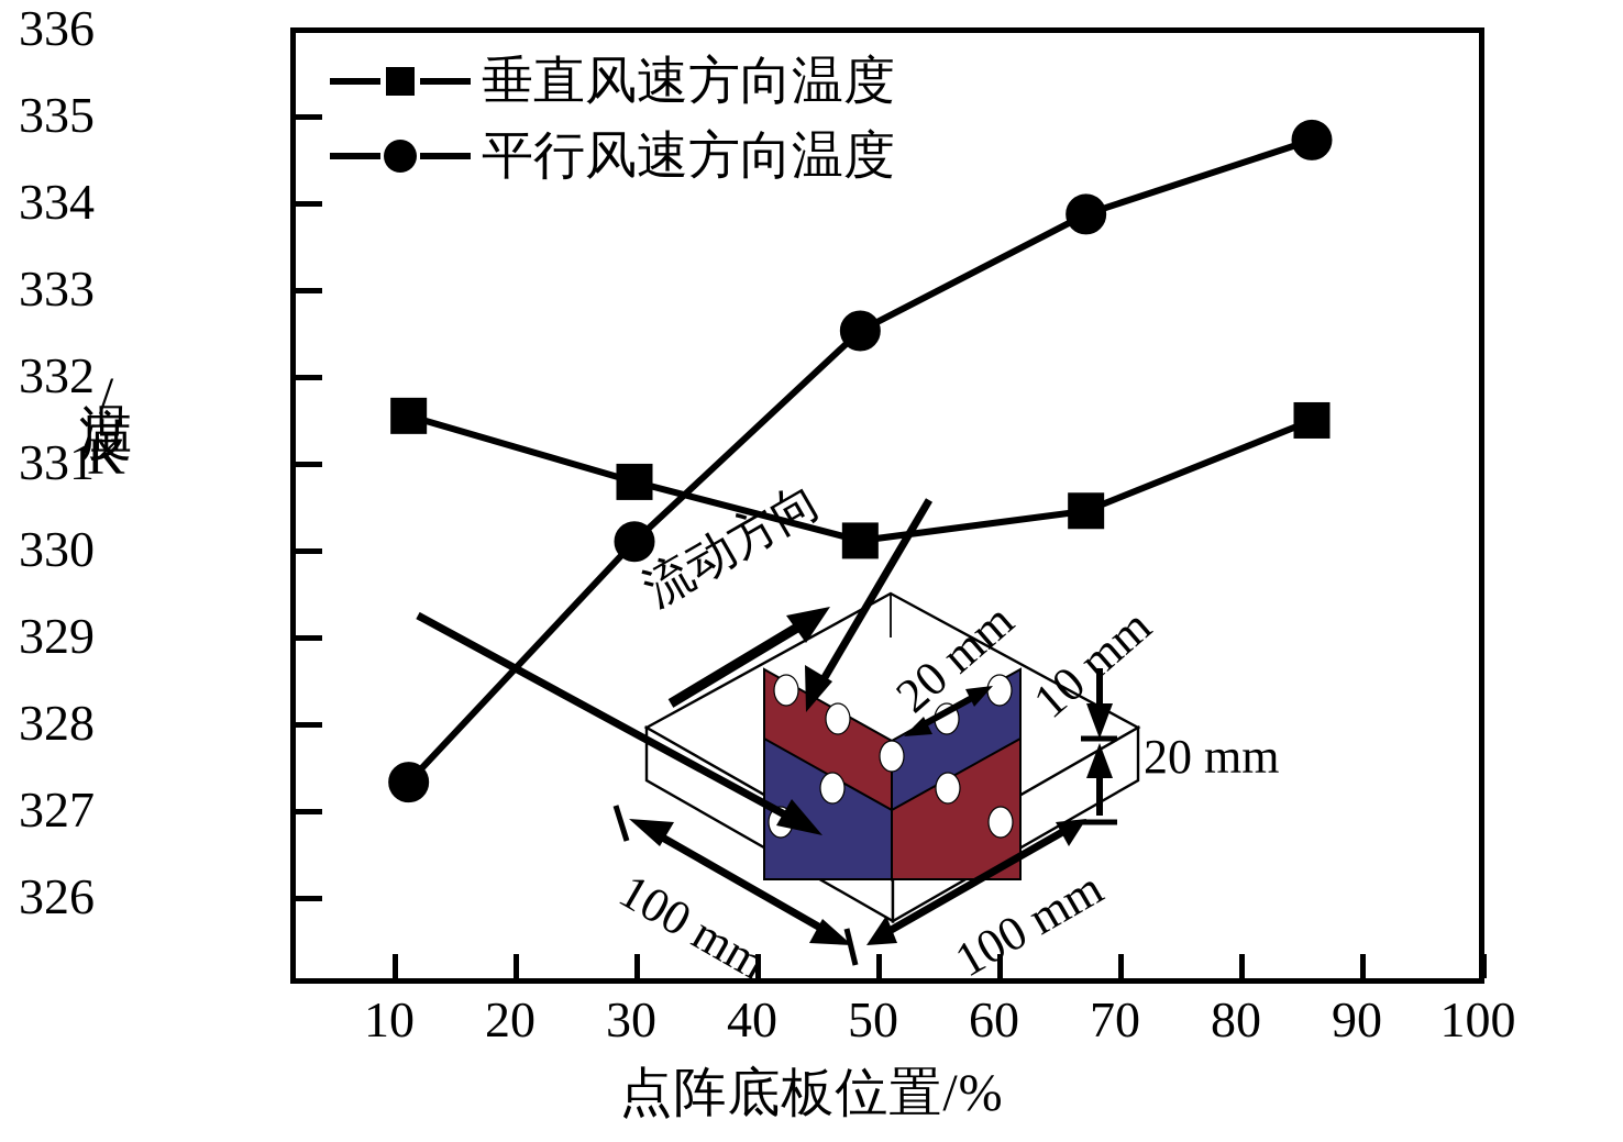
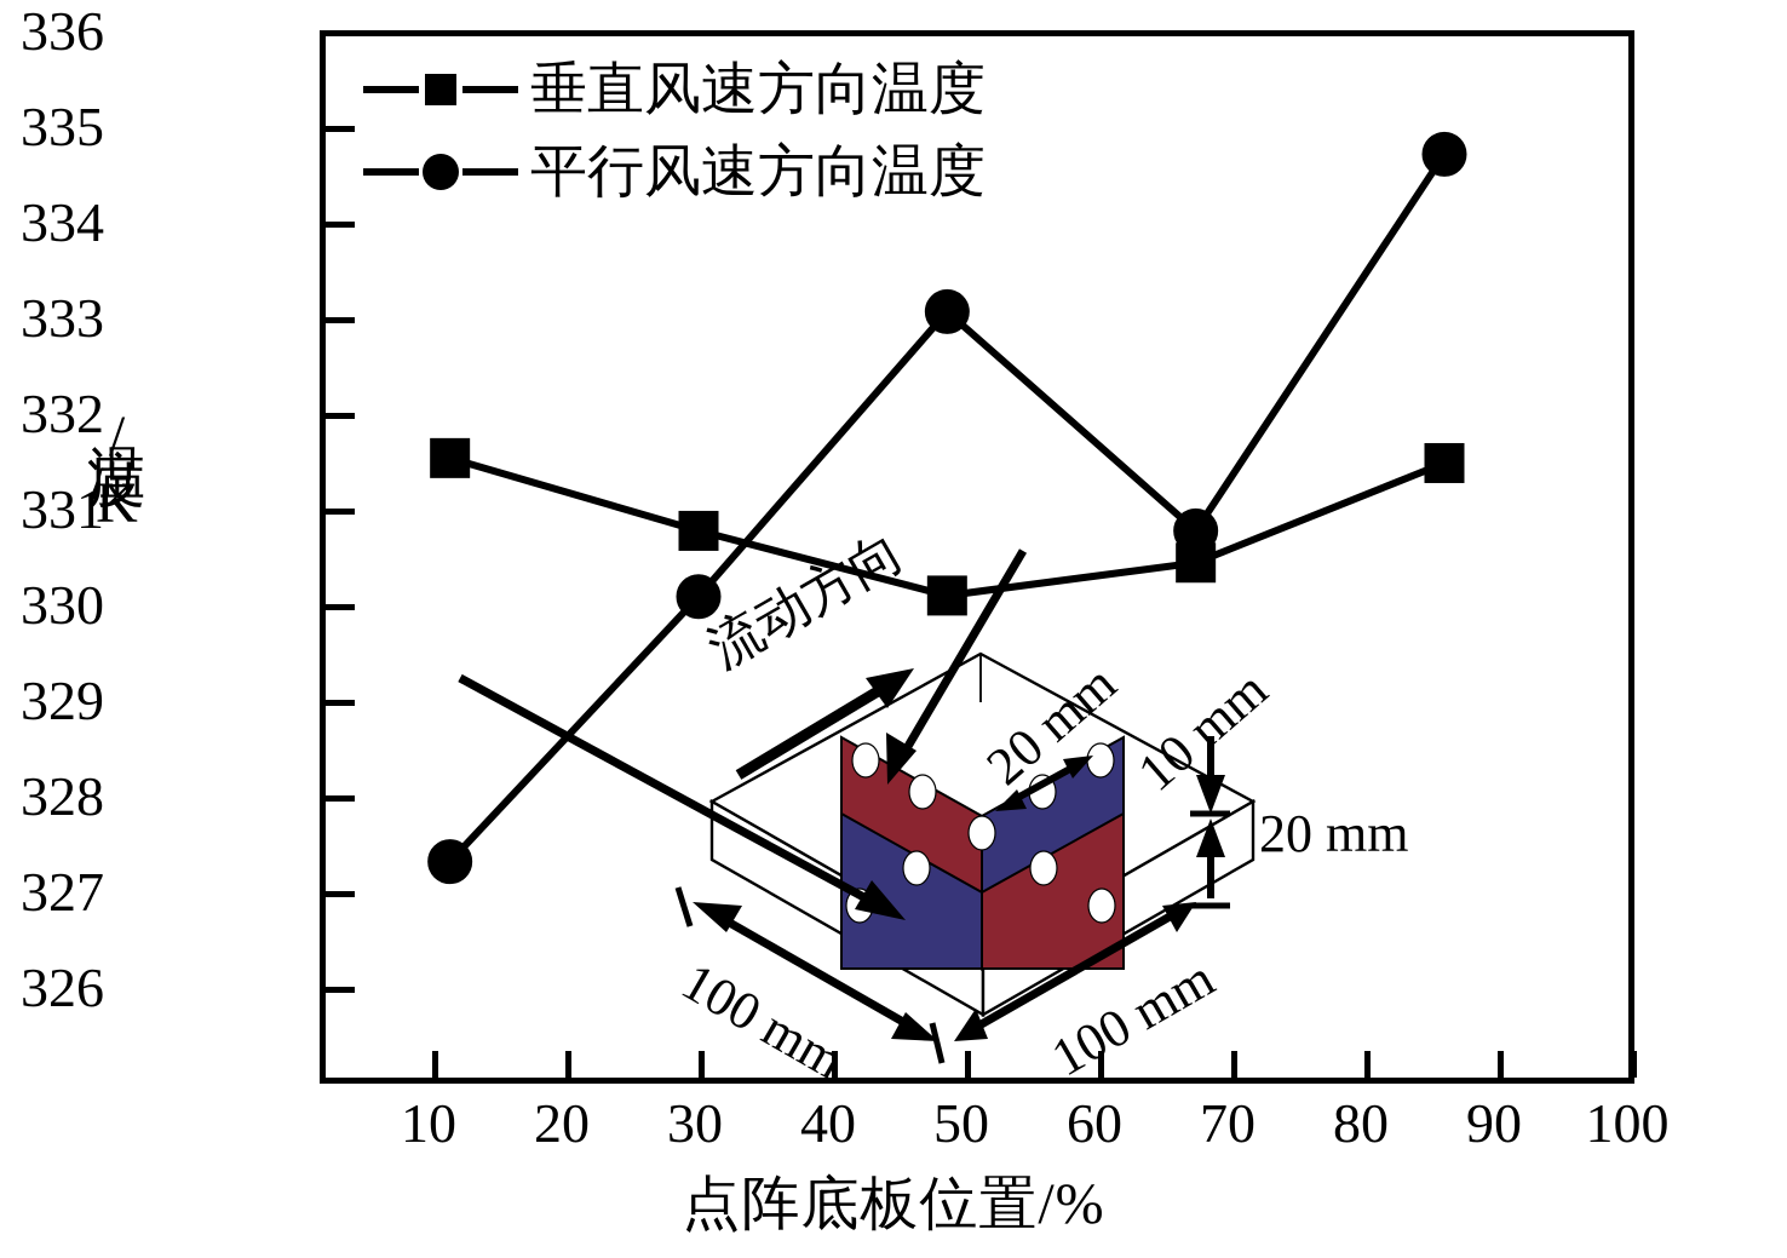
平行风速方向温度/50: 332.7 -> 333.2
平行风速方向温度/70: 334.0 -> 331.0
